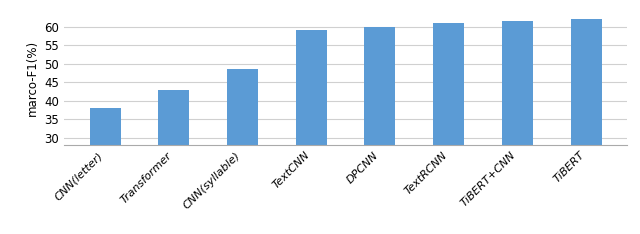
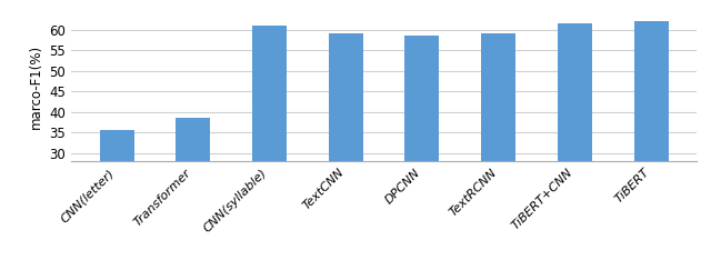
CNN(letter): 38.0 -> 35.5
Transformer: 43.0 -> 38.5
CNN(syllable): 48.5 -> 61.0
DPCNN: 60.0 -> 58.5
TextRCNN: 61.0 -> 59.0
